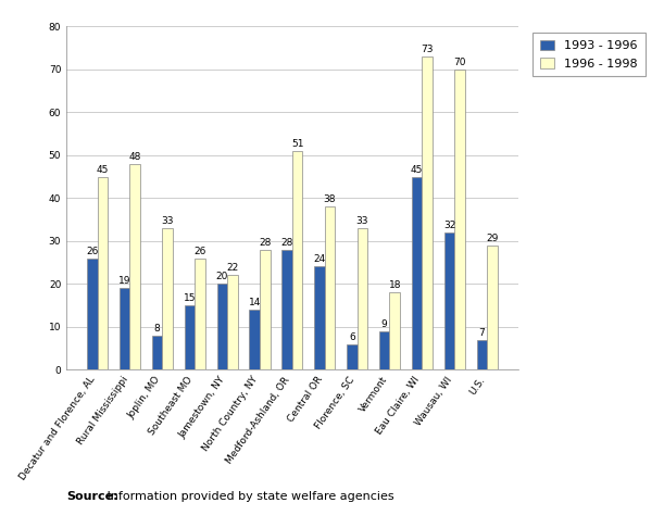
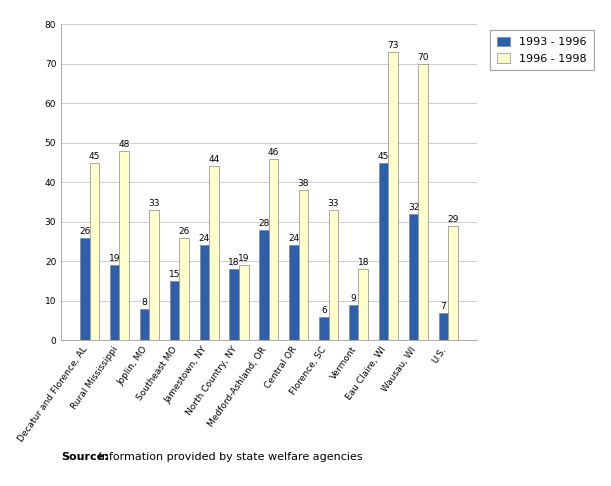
1993 - 1996/Jamestown, NY: 20 -> 24
1996 - 1998/Jamestown, NY: 22 -> 44
1993 - 1996/North Country, NY: 14 -> 18
1996 - 1998/North Country, NY: 28 -> 19
1996 - 1998/Medford-Ashland, OR: 51 -> 46
